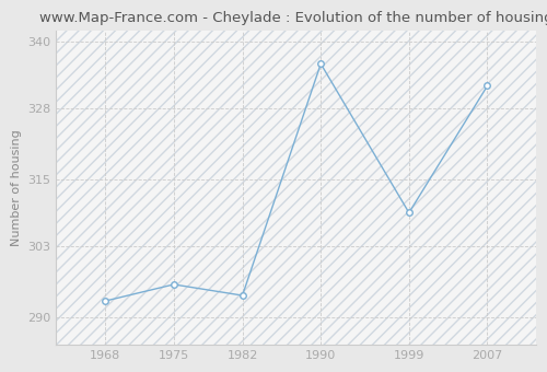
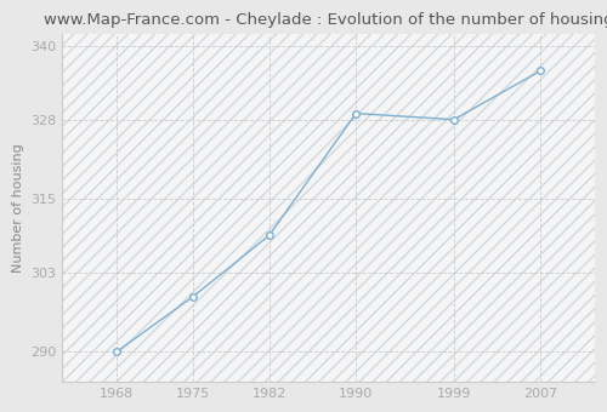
1968: 293 -> 290
1975: 296 -> 299
1982: 294 -> 309
1990: 336 -> 329
1999: 309 -> 328
2007: 332 -> 336
